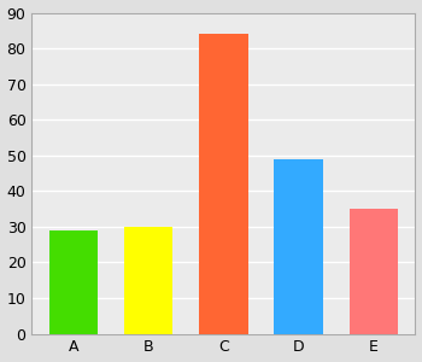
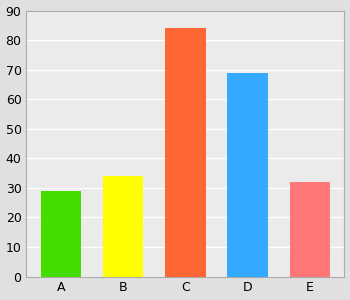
B: 30 -> 34
D: 49 -> 69
E: 35 -> 32
